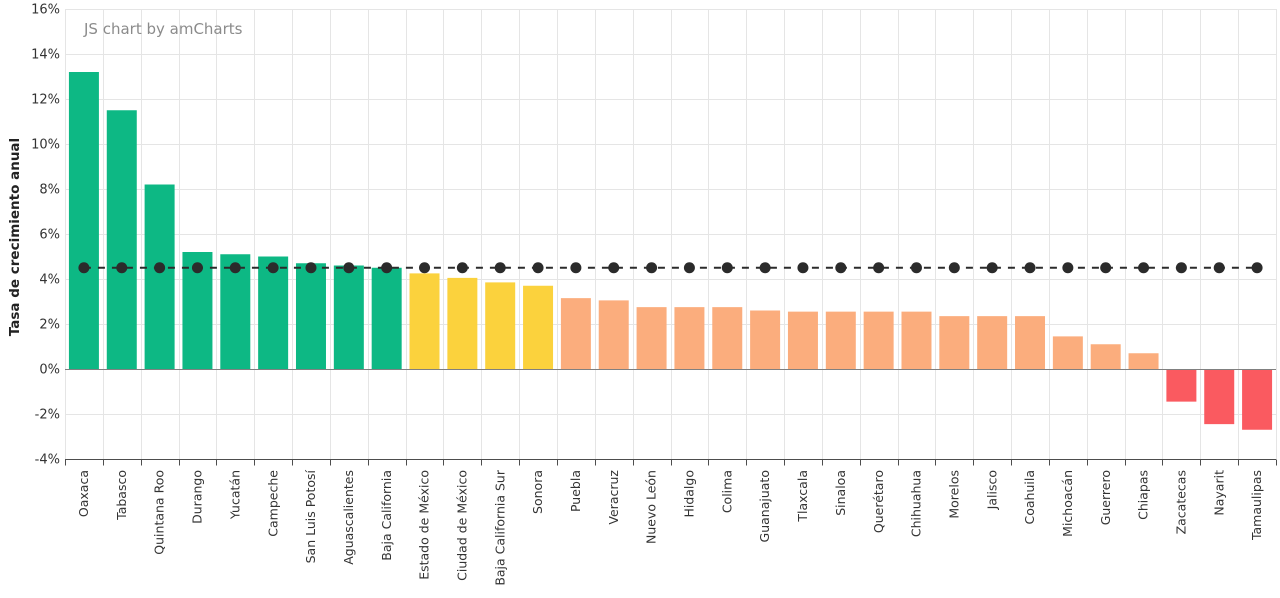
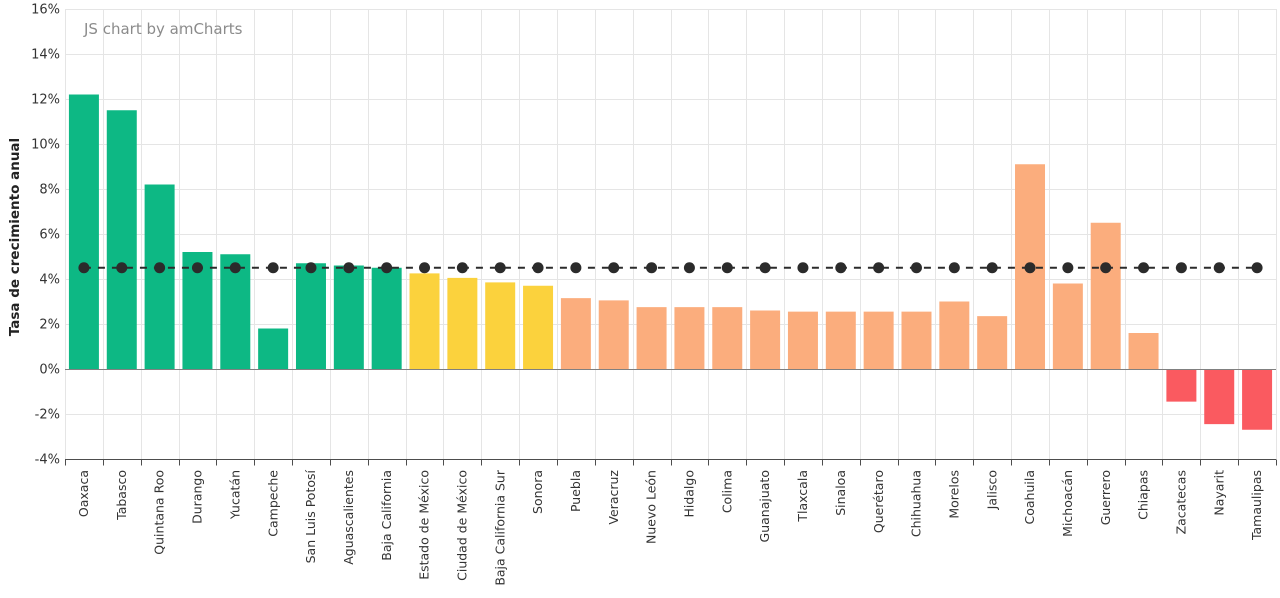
Oaxaca: 13.2% -> 12.2%
Campeche: 5.0% -> 1.8%
Morelos: 2.4% -> 3.0%
Coahuila: 2.4% -> 9.1%
Michoacán: 1.4% -> 3.8%
Guerrero: 1.1% -> 6.5%
Chiapas: 0.7% -> 1.6%
